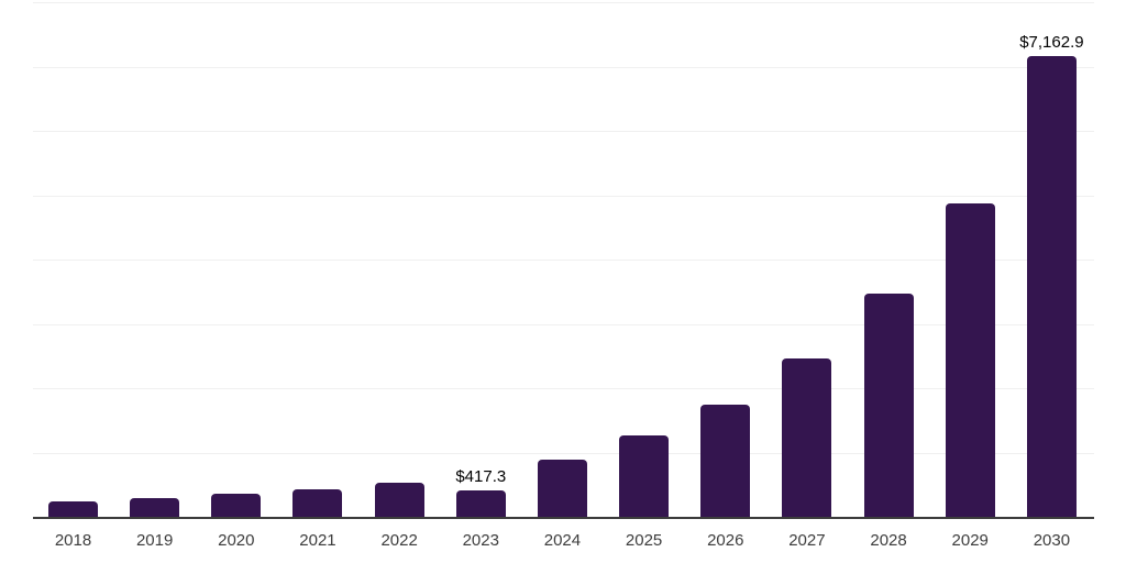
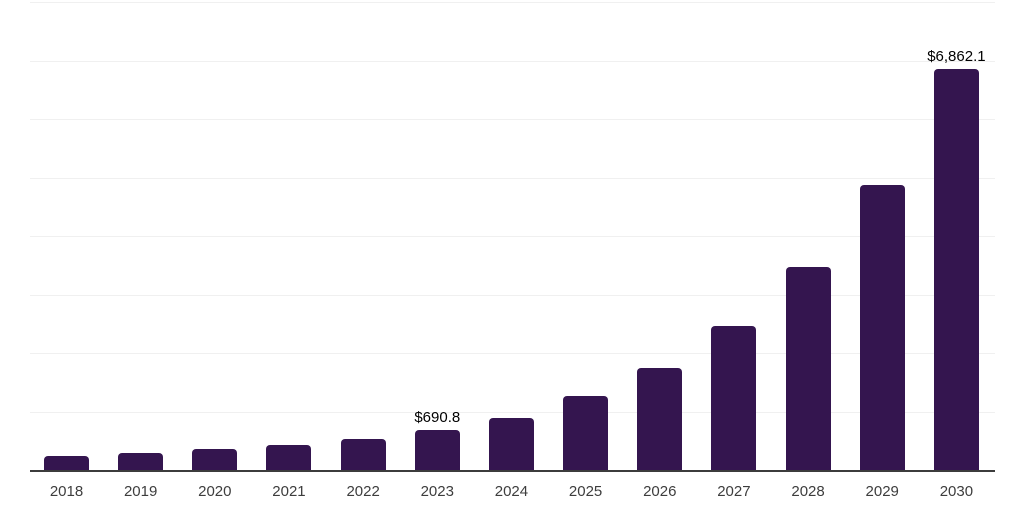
2023: $417.3 -> $690.8
2030: $7,162.9 -> $6,862.1
